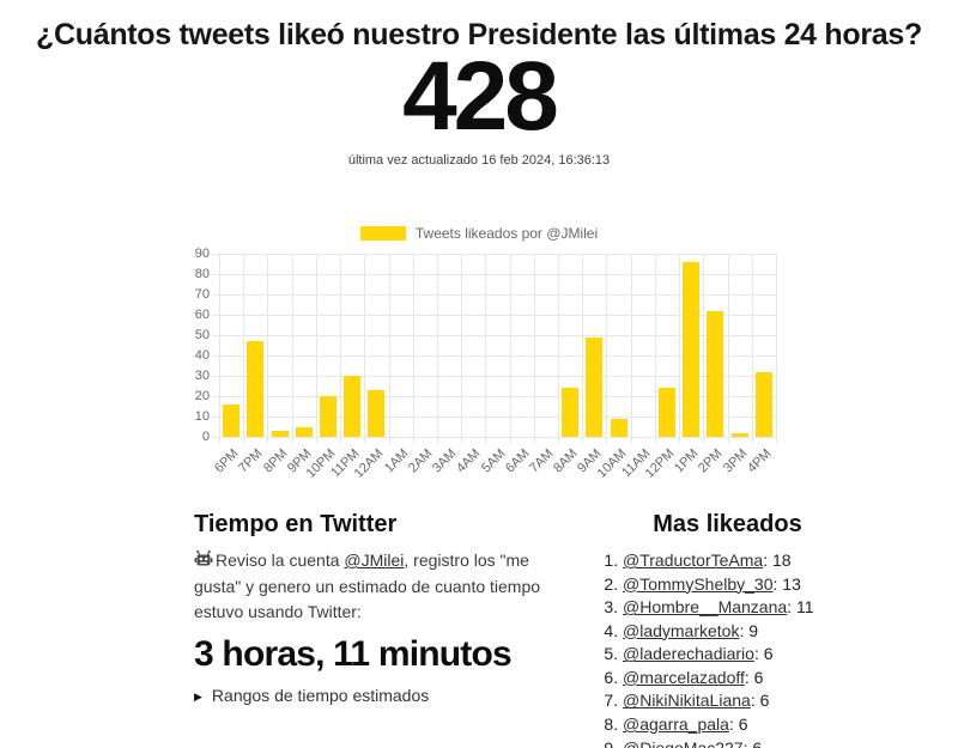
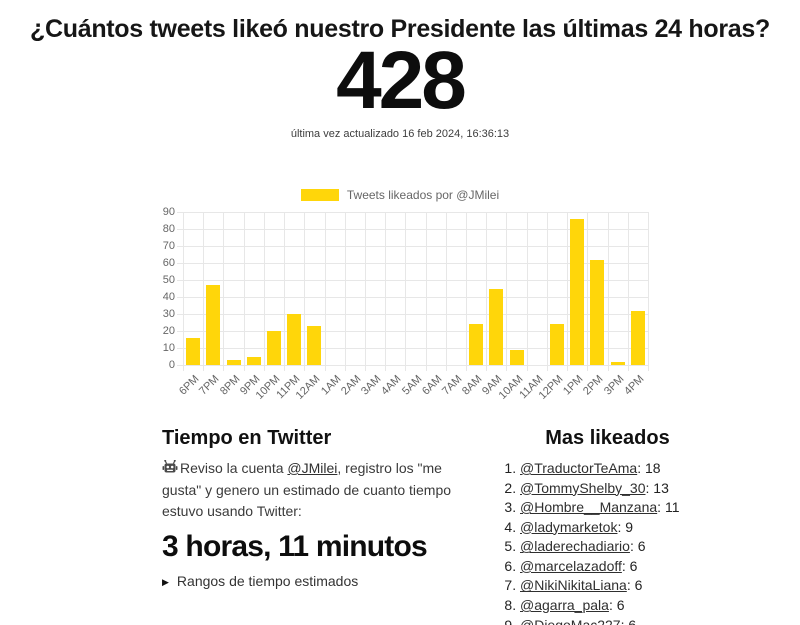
9AM: 49 -> 45
